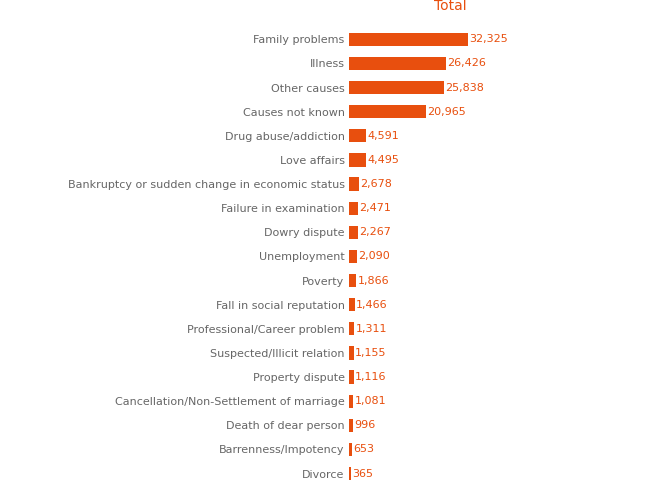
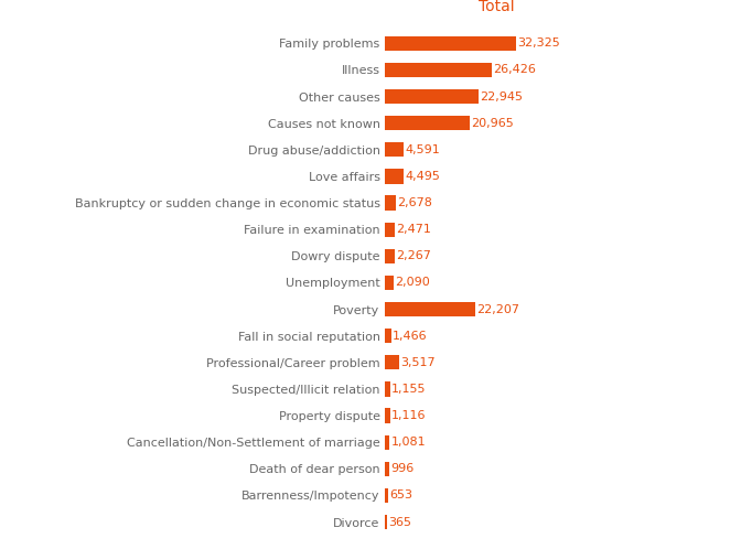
Other causes: 25,838 -> 22,945
Poverty: 1,866 -> 22,207
Professional/Career problem: 1,311 -> 3,517
